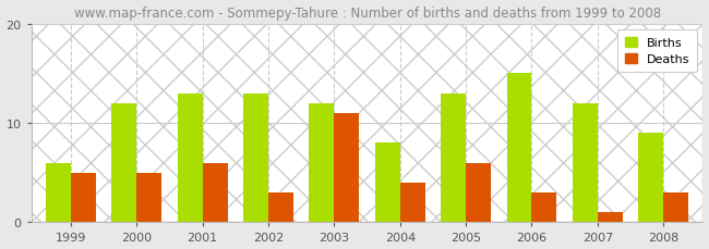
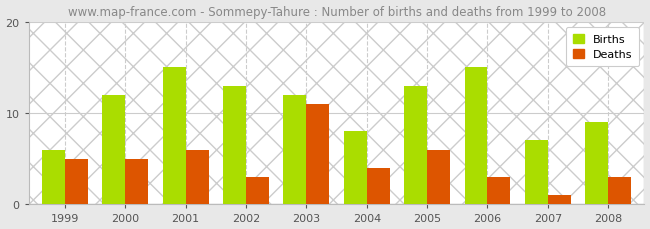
Births/2001: 13 -> 15
Births/2007: 12 -> 7
